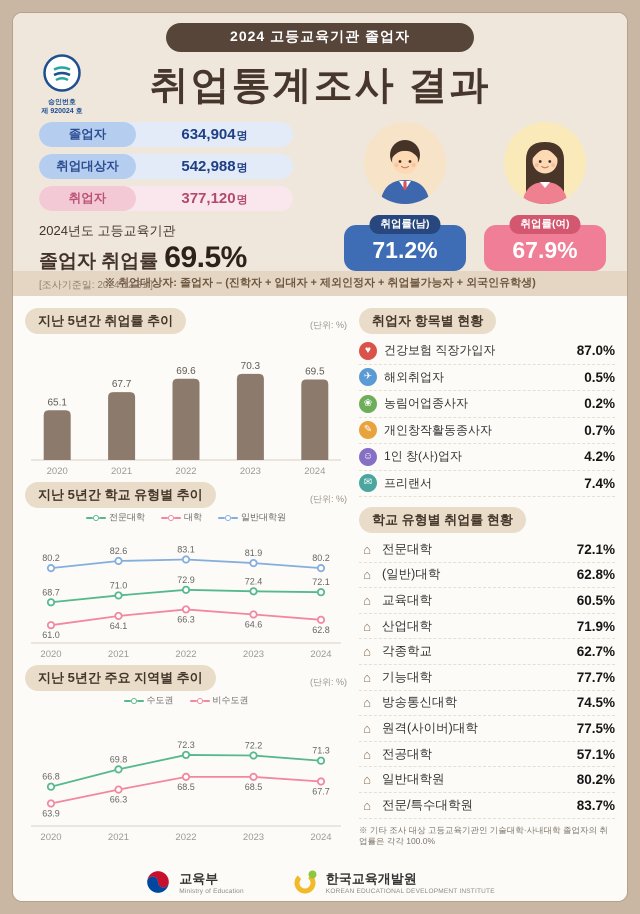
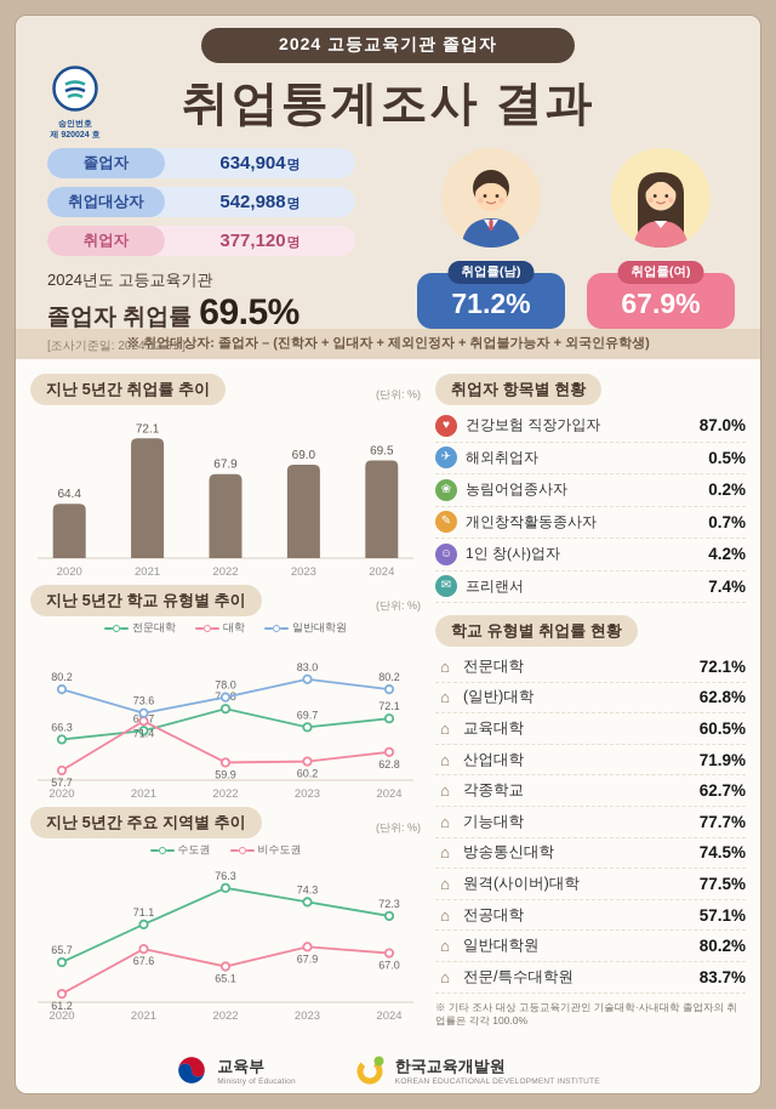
지난 5년간 취업률 추이/2020: 65.1 -> 64.4
지난 5년간 취업률 추이/2021: 67.7 -> 72.1
지난 5년간 취업률 추이/2022: 69.6 -> 67.9
지난 5년간 취업률 추이/2023: 70.3 -> 69.0
지난 5년간 학교 유형별 추이/전문대학/2020: 68.7 -> 66.3
지난 5년간 학교 유형별 추이/대학/2020: 61.0 -> 57.7
지난 5년간 학교 유형별 추이/전문대학/2021: 71.0 -> 68.7
지난 5년간 학교 유형별 추이/대학/2021: 64.1 -> 71.4
지난 5년간 학교 유형별 추이/일반대학원/2021: 82.6 -> 73.6
지난 5년간 학교 유형별 추이/전문대학/2022: 72.9 -> 74.8
지난 5년간 학교 유형별 추이/대학/2022: 66.3 -> 59.9
지난 5년간 학교 유형별 추이/일반대학원/2022: 83.1 -> 78.0
지난 5년간 학교 유형별 추이/전문대학/2023: 72.4 -> 69.7
지난 5년간 학교 유형별 추이/대학/2023: 64.6 -> 60.2
지난 5년간 학교 유형별 추이/일반대학원/2023: 81.9 -> 83.0
지난 5년간 주요 지역별 추이/수도권/2020: 66.8 -> 65.7
지난 5년간 주요 지역별 추이/비수도권/2020: 63.9 -> 61.2
지난 5년간 주요 지역별 추이/수도권/2021: 69.8 -> 71.1
지난 5년간 주요 지역별 추이/비수도권/2021: 66.3 -> 67.6
지난 5년간 주요 지역별 추이/수도권/2022: 72.3 -> 76.3
지난 5년간 주요 지역별 추이/비수도권/2022: 68.5 -> 65.1
지난 5년간 주요 지역별 추이/수도권/2023: 72.2 -> 74.3
지난 5년간 주요 지역별 추이/비수도권/2023: 68.5 -> 67.9
지난 5년간 주요 지역별 추이/수도권/2024: 71.3 -> 72.3
지난 5년간 주요 지역별 추이/비수도권/2024: 67.7 -> 67.0
